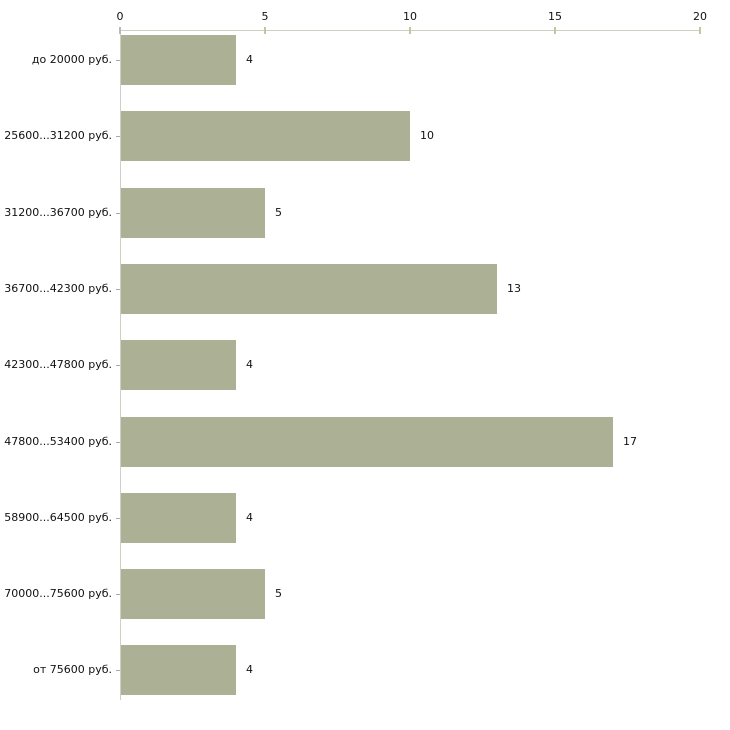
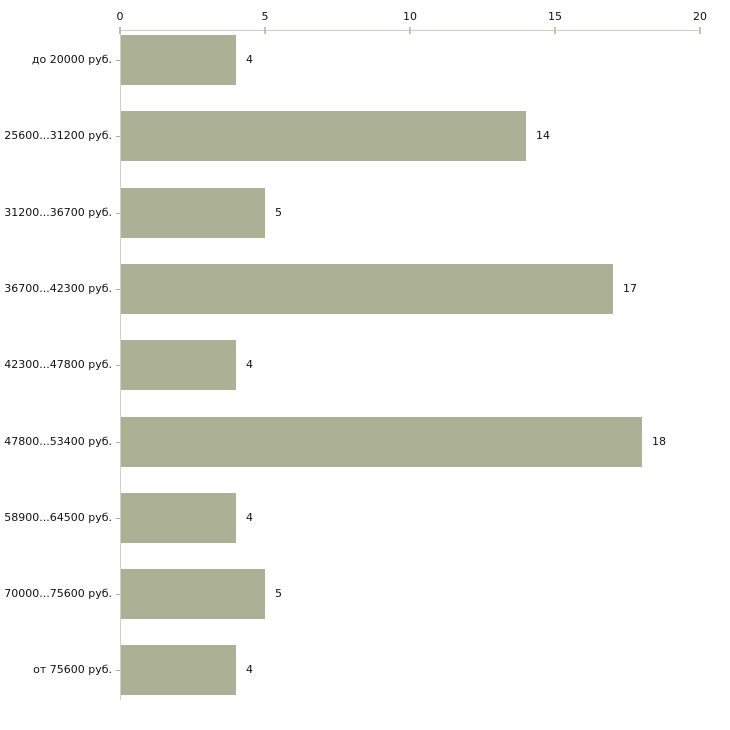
25600...31200 руб.: 10 -> 14
36700...42300 руб.: 13 -> 17
47800...53400 руб.: 17 -> 18
